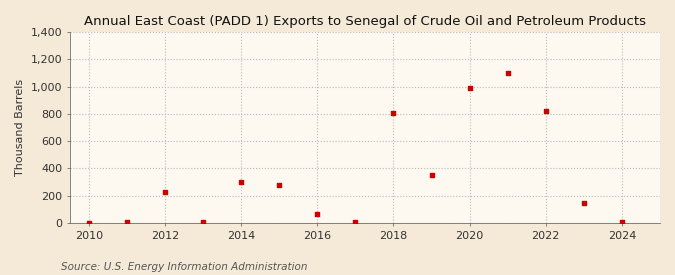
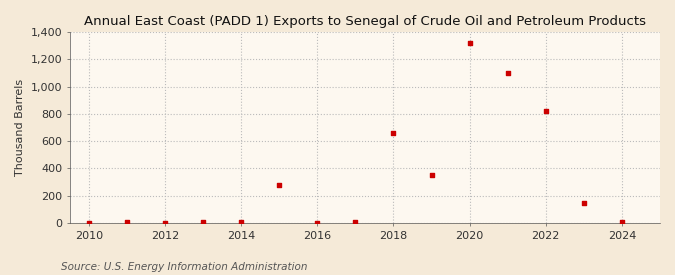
2012: 230 -> 0
2014: 300 -> 0
2016: 70 -> 0
2018: 810 -> 660
2020: 990 -> 1,320
